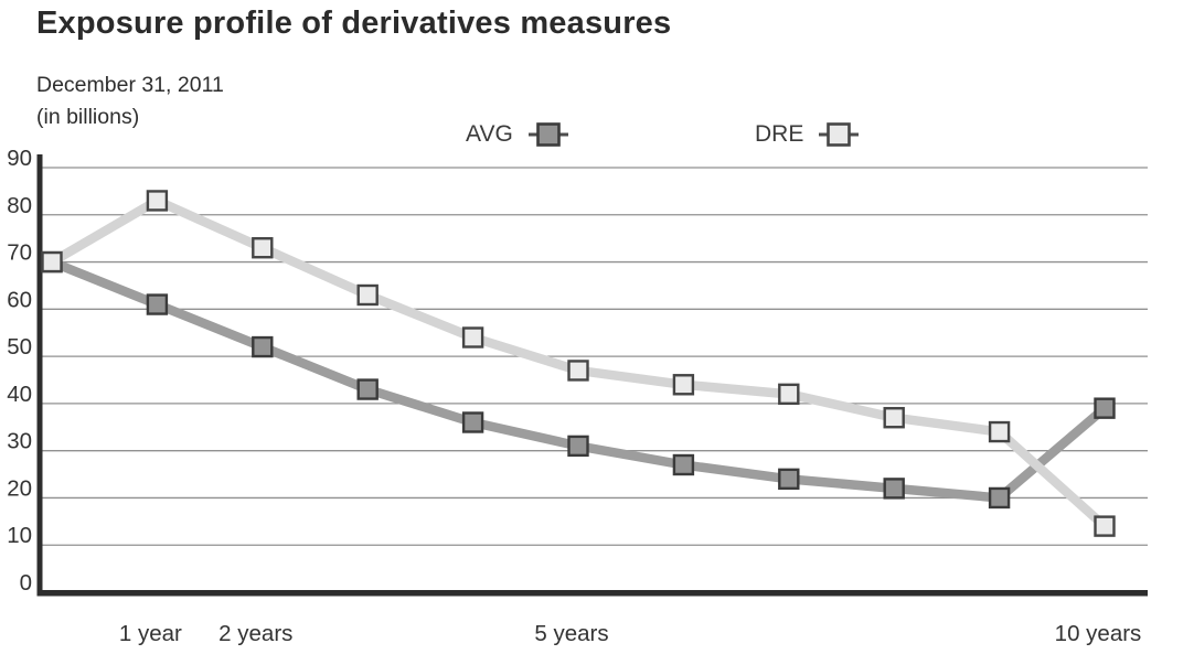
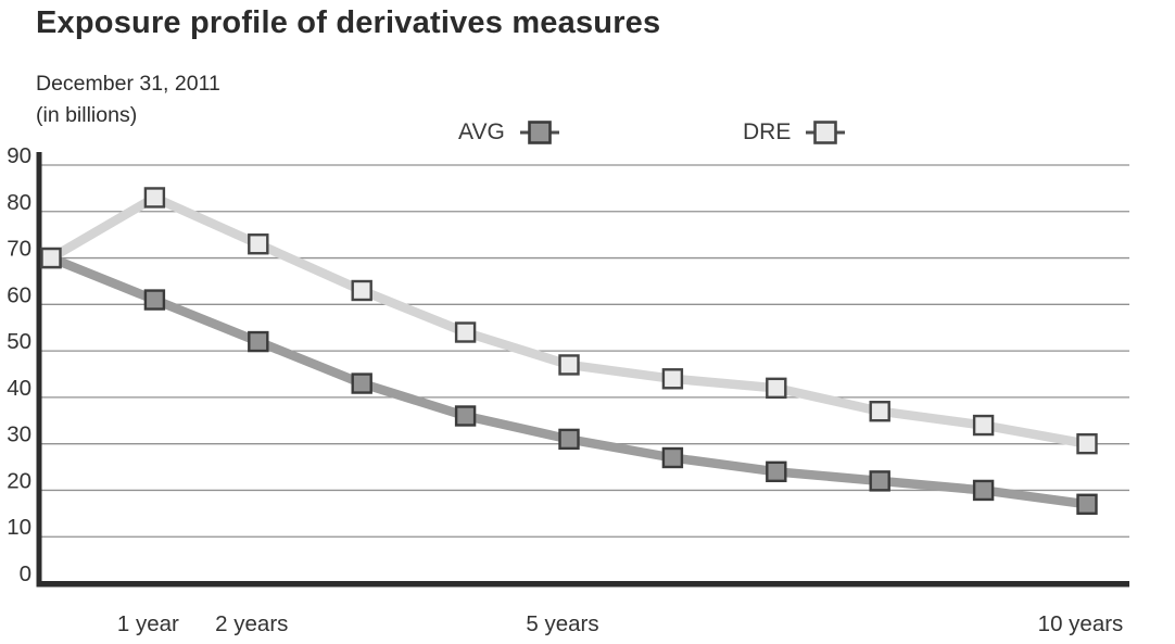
AVG/10: 39 -> 17
DRE/10: 14 -> 30
